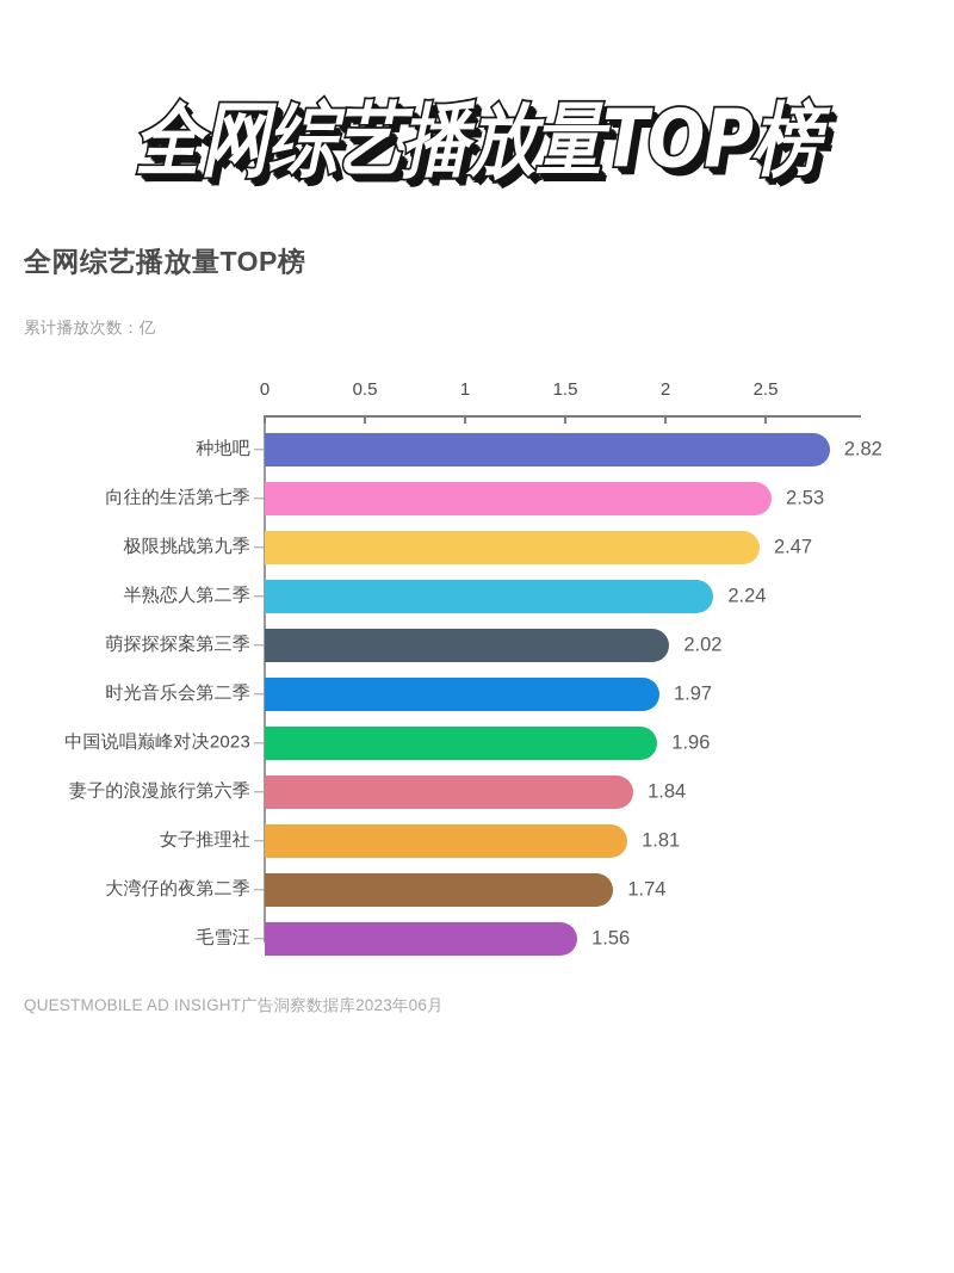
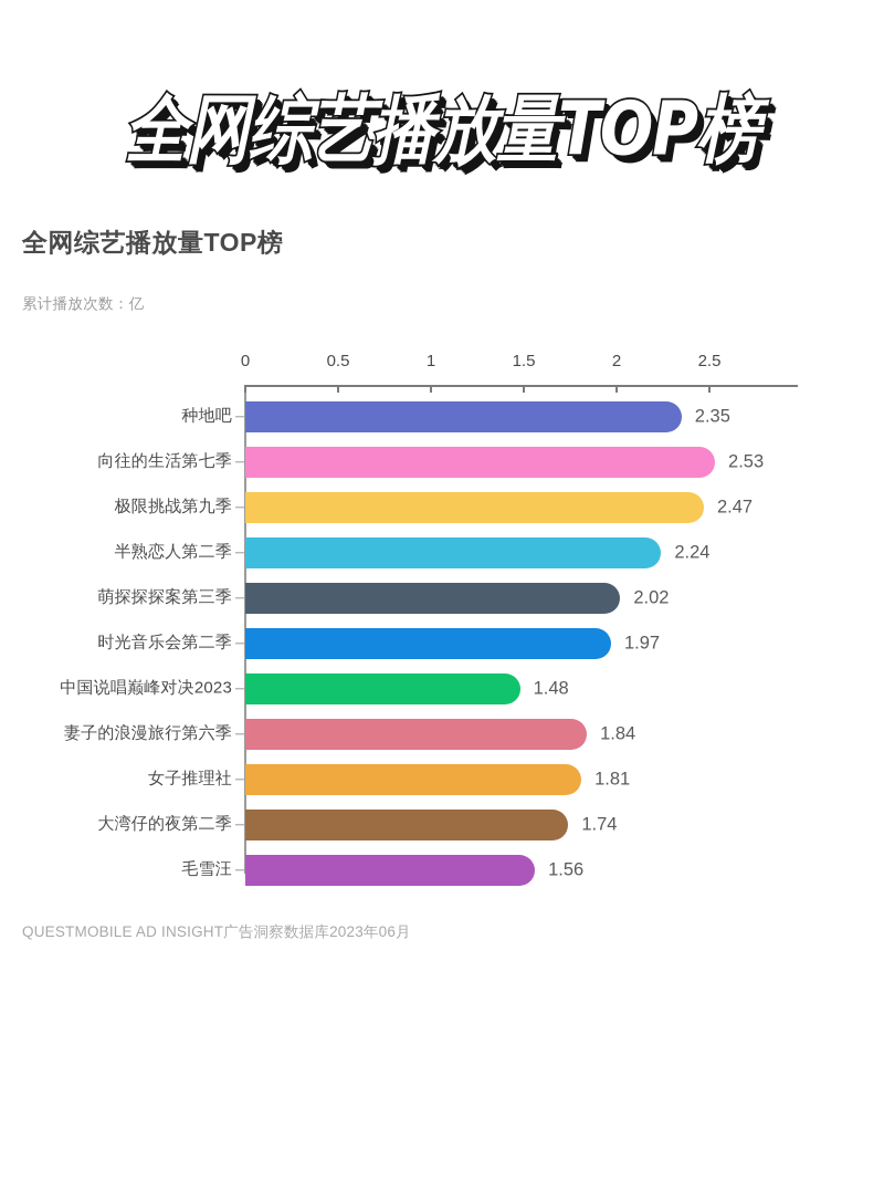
种地吧: 2.82 -> 2.35
中国说唱巅峰对决2023: 1.96 -> 1.48
